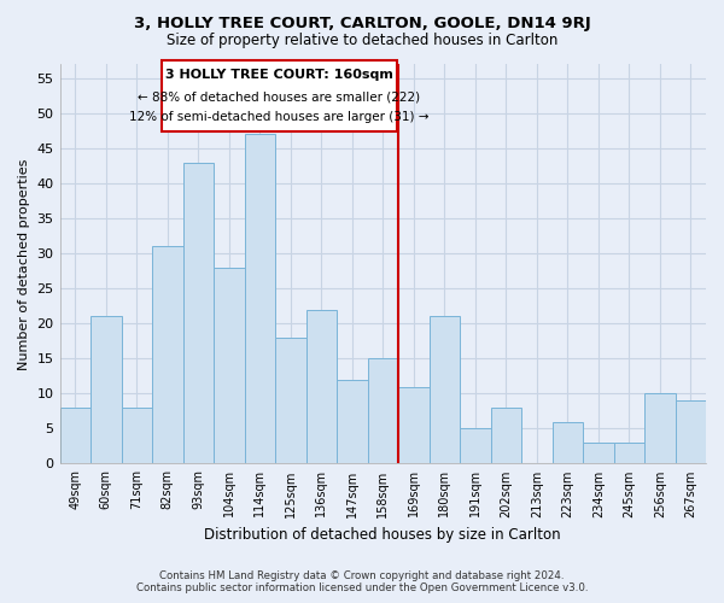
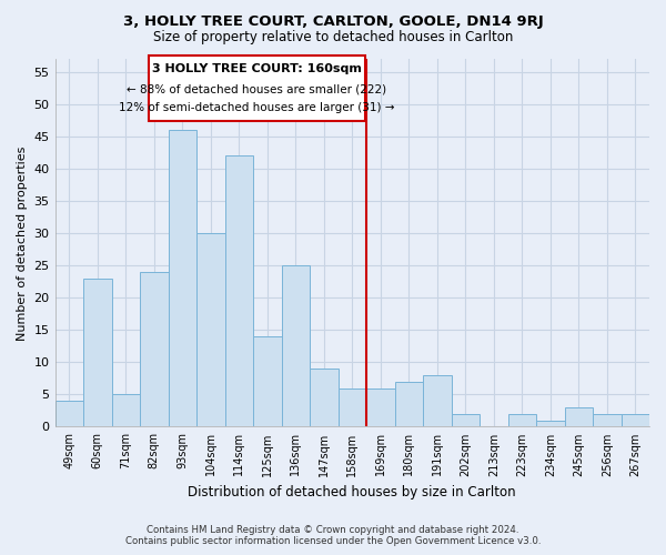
49sqm: 8 -> 4
60sqm: 21 -> 23
71sqm: 8 -> 5
82sqm: 31 -> 24
93sqm: 43 -> 46
104sqm: 28 -> 30
114sqm: 47 -> 42
125sqm: 18 -> 14
136sqm: 22 -> 25
147sqm: 12 -> 9
158sqm: 15 -> 6
169sqm: 11 -> 6
180sqm: 21 -> 7
191sqm: 5 -> 8
202sqm: 8 -> 2
223sqm: 6 -> 2
234sqm: 3 -> 1
256sqm: 10 -> 2
267sqm: 9 -> 2
